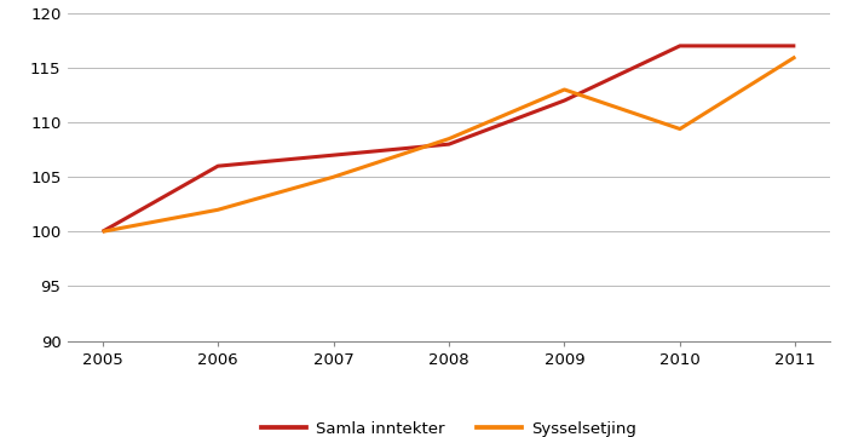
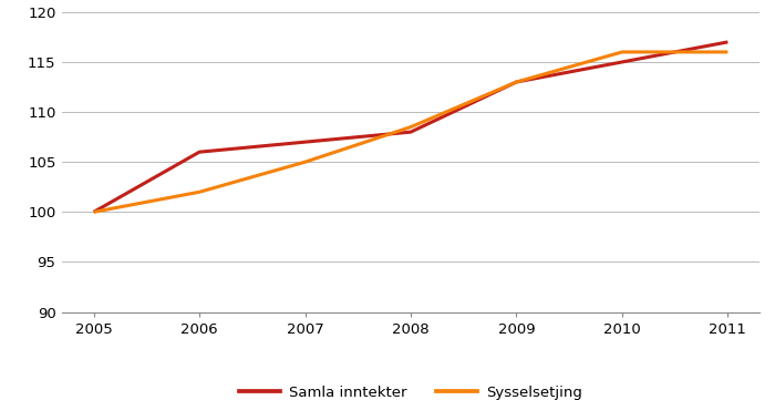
Samla inntekter/2009: 112 -> 113
Samla inntekter/2010: 117 -> 115
Sysselsetjing/2010: 109.4 -> 116.0
